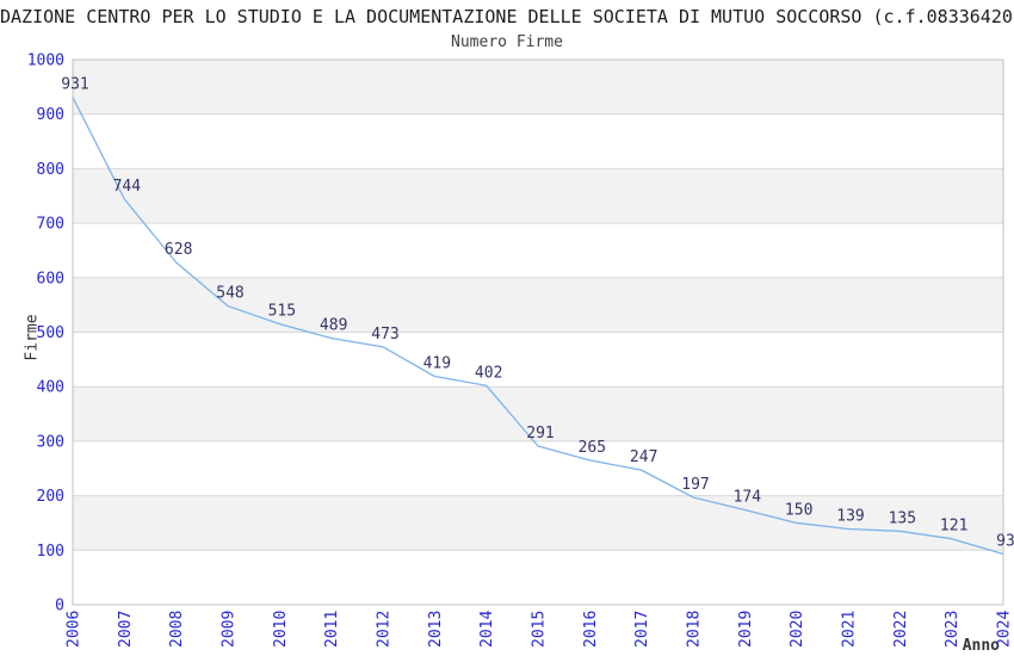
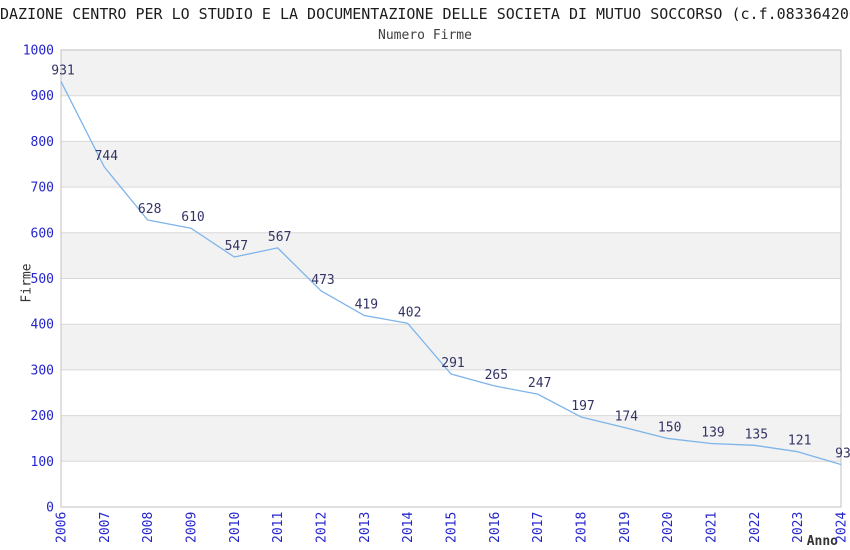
2009: 548 -> 610
2010: 515 -> 547
2011: 489 -> 567
